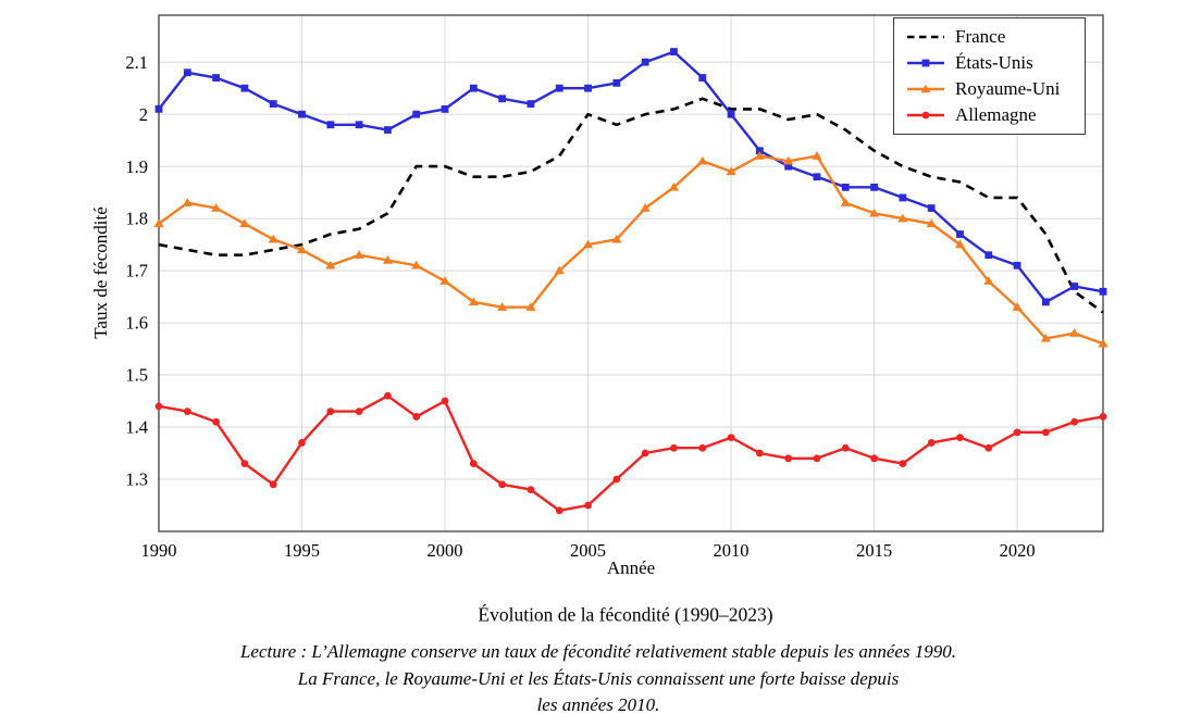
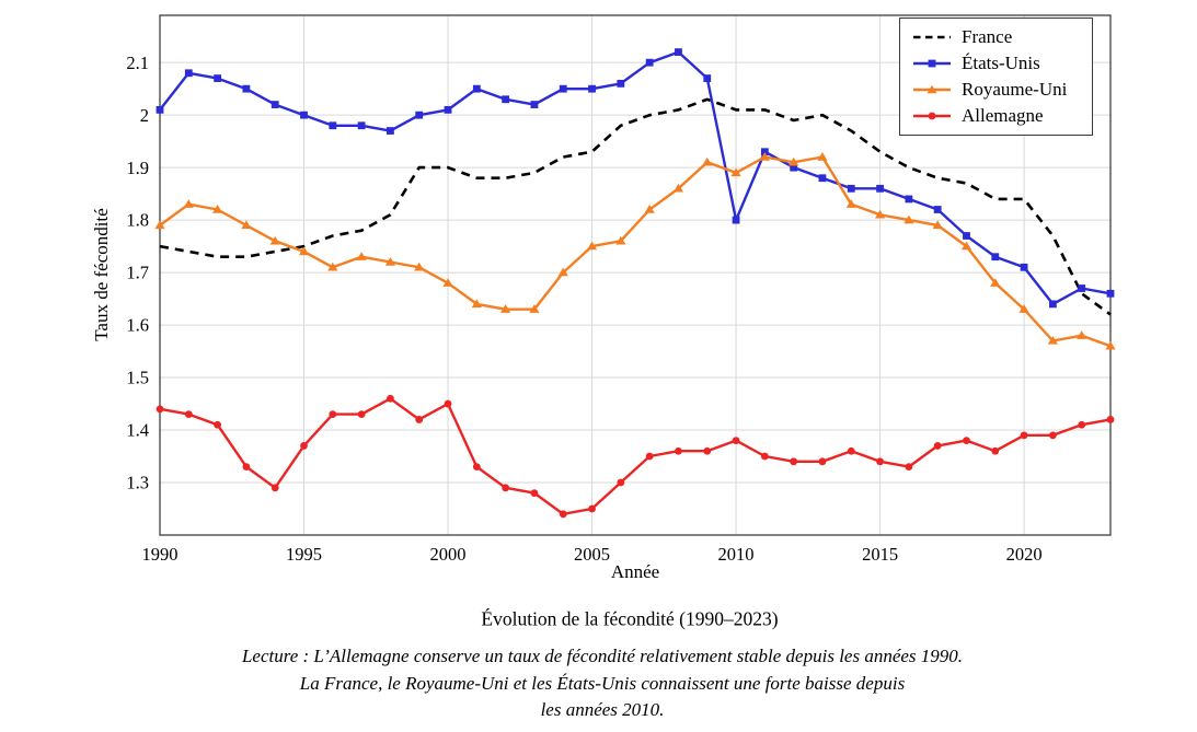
France/2005: 2.00 -> 1.93
États-Unis/2010: 2.00 -> 1.80
